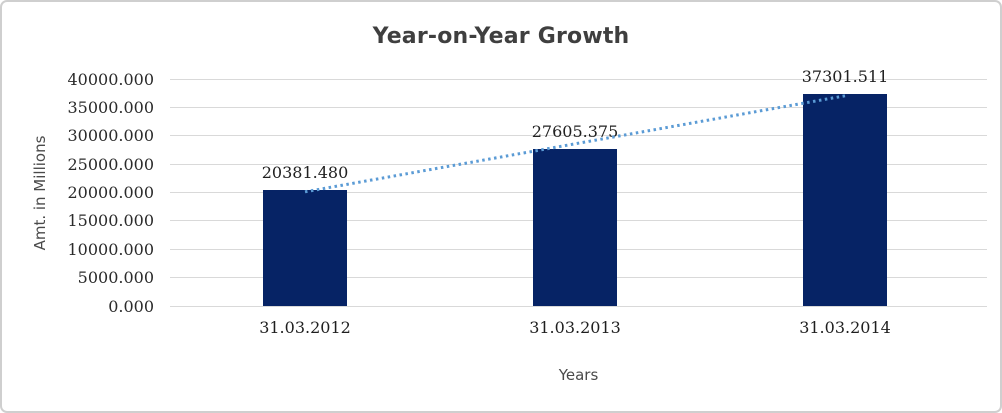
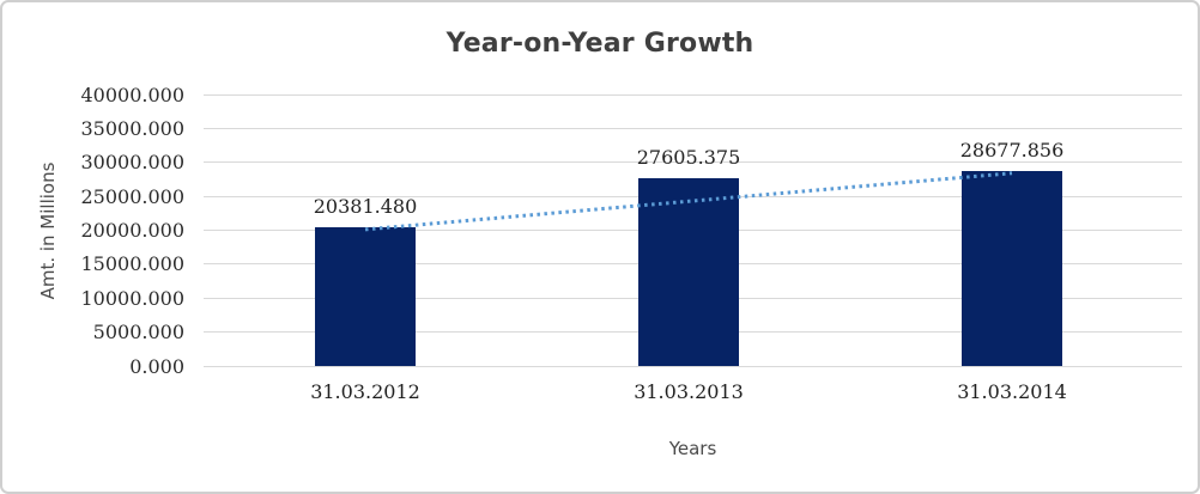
31.03.2014: 37301.511 -> 28677.856
